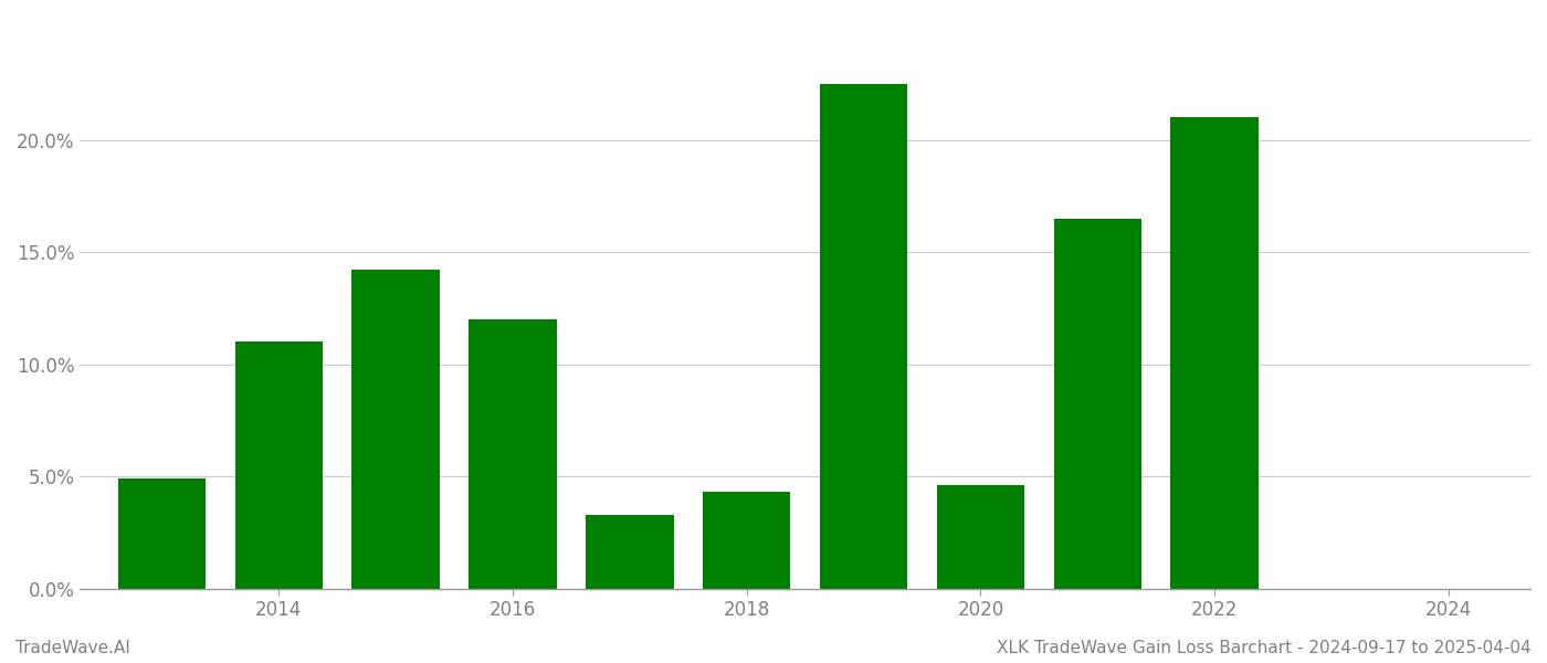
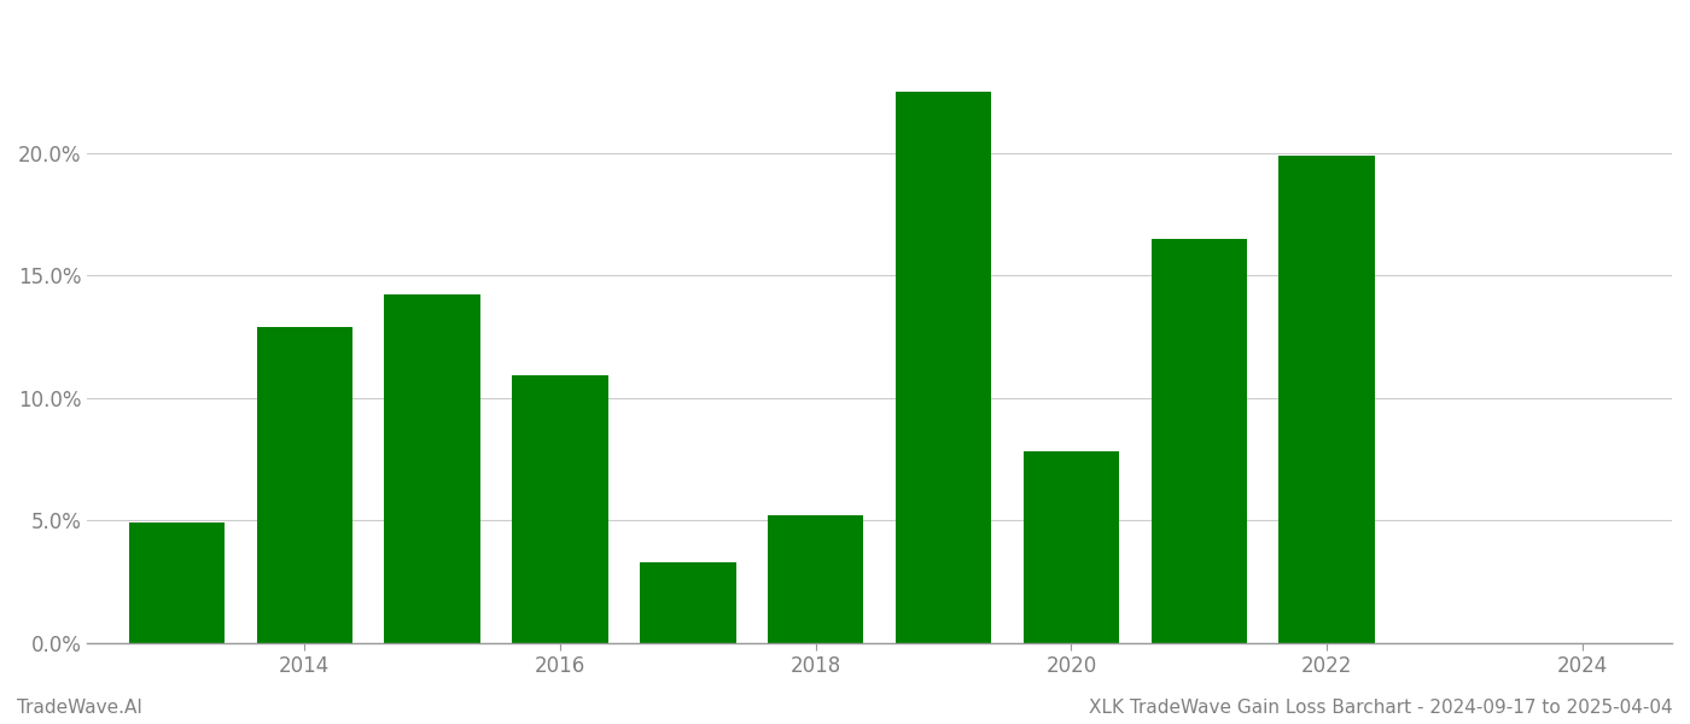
2014: 11.0% -> 12.9%
2016: 12.0% -> 10.9%
2018: 4.3% -> 5.2%
2020: 4.6% -> 7.8%
2022: 21.0% -> 19.9%
